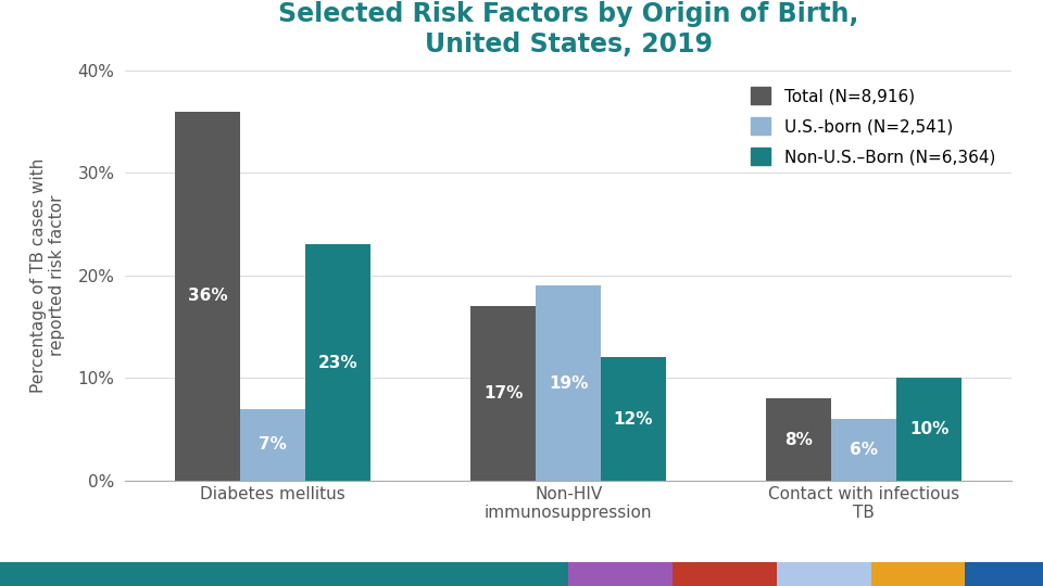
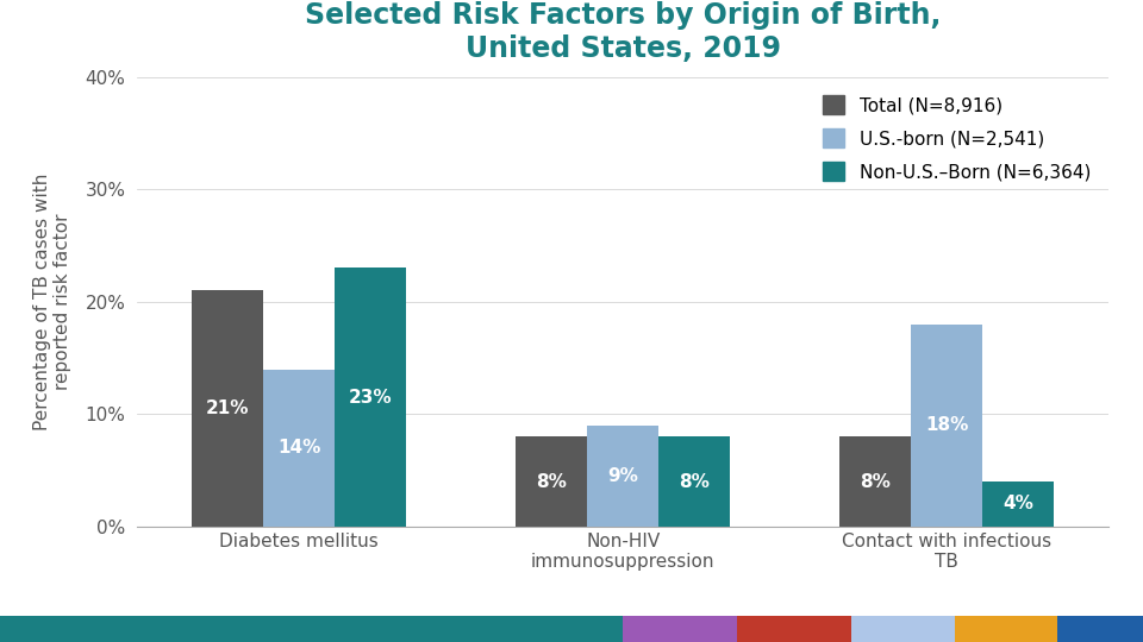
Total (N=8,916)/Diabetes mellitus: 36% -> 21%
U.S.-born (N=2,541)/Diabetes mellitus: 7% -> 14%
Total (N=8,916)/Non-HIV immunosuppression: 17% -> 8%
U.S.-born (N=2,541)/Non-HIV immunosuppression: 19% -> 9%
Non-U.S.–Born (N=6,364)/Non-HIV immunosuppression: 12% -> 8%
U.S.-born (N=2,541)/Contact with infectious TB: 6% -> 18%
Non-U.S.–Born (N=6,364)/Contact with infectious TB: 10% -> 4%
